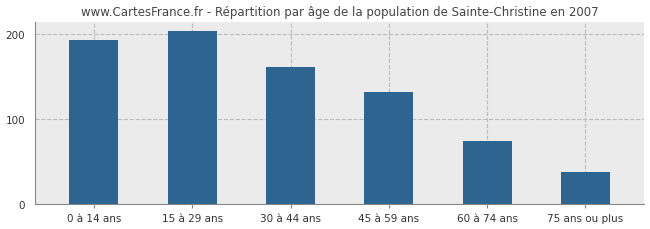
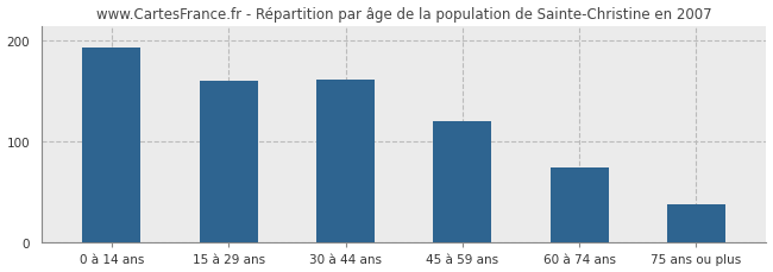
15 à 29 ans: 204 -> 160
45 à 59 ans: 132 -> 120
